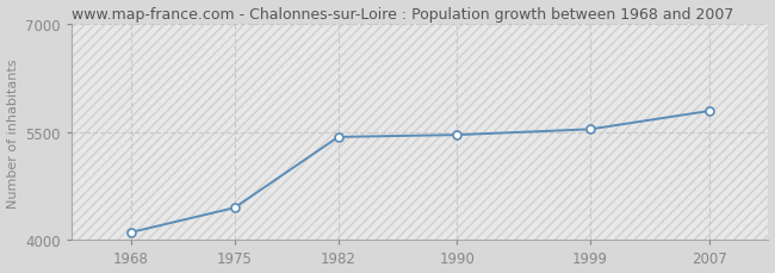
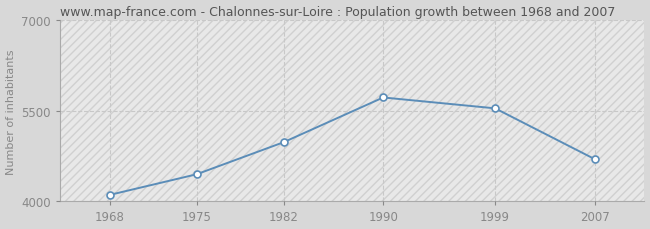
1982: 5430 -> 4980
1990: 5460 -> 5720
2007: 5790 -> 4700
